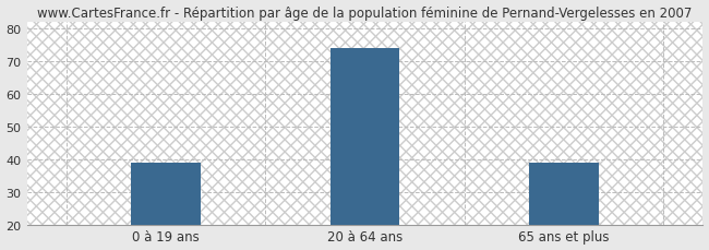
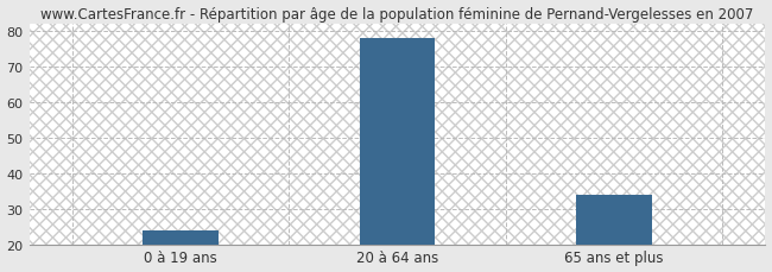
0 à 19 ans: 39 -> 24
20 à 64 ans: 74 -> 78
65 ans et plus: 39 -> 34
